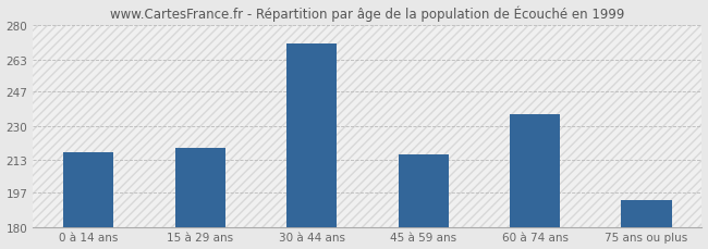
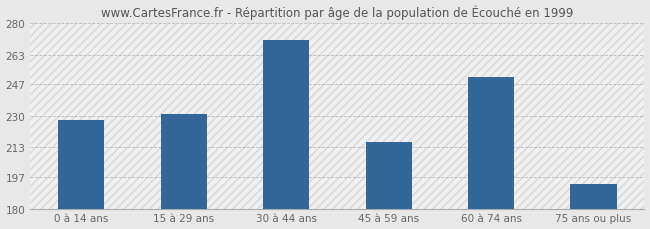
0 à 14 ans: 217 -> 228
15 à 29 ans: 219 -> 231
60 à 74 ans: 236 -> 251
